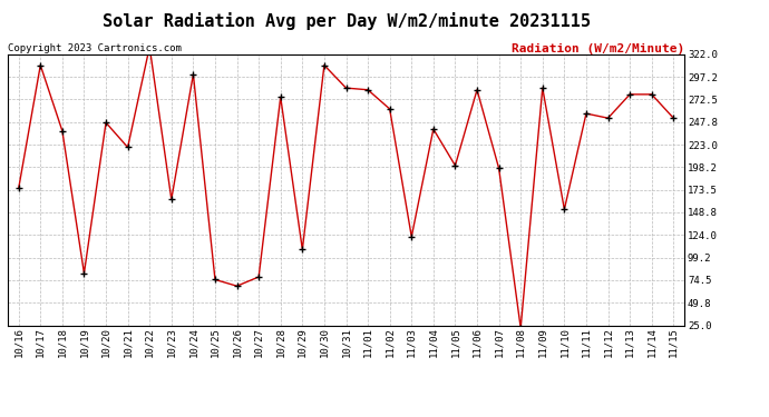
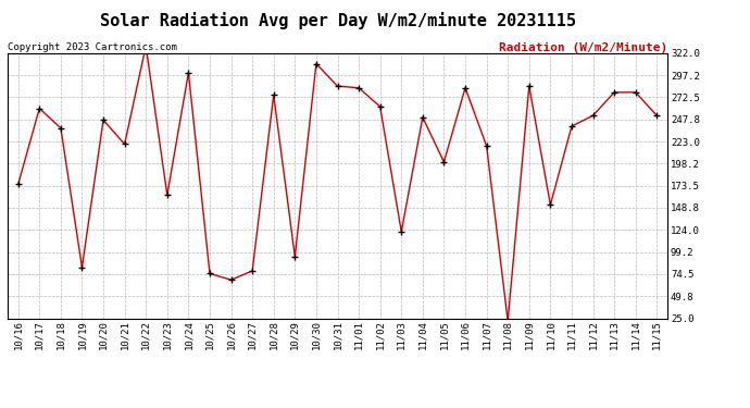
10/17: 310 -> 260
10/29: 108 -> 94
11/04: 240 -> 250
11/07: 197 -> 218
11/11: 257 -> 240
